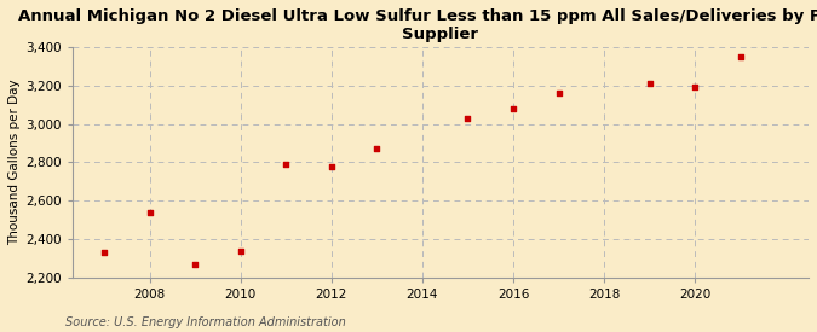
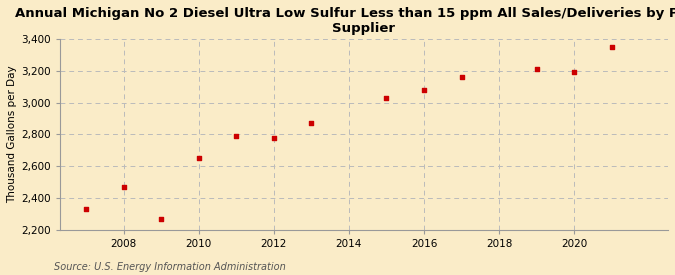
2008: 2,540 -> 2,470
2010: 2,340 -> 2,650
